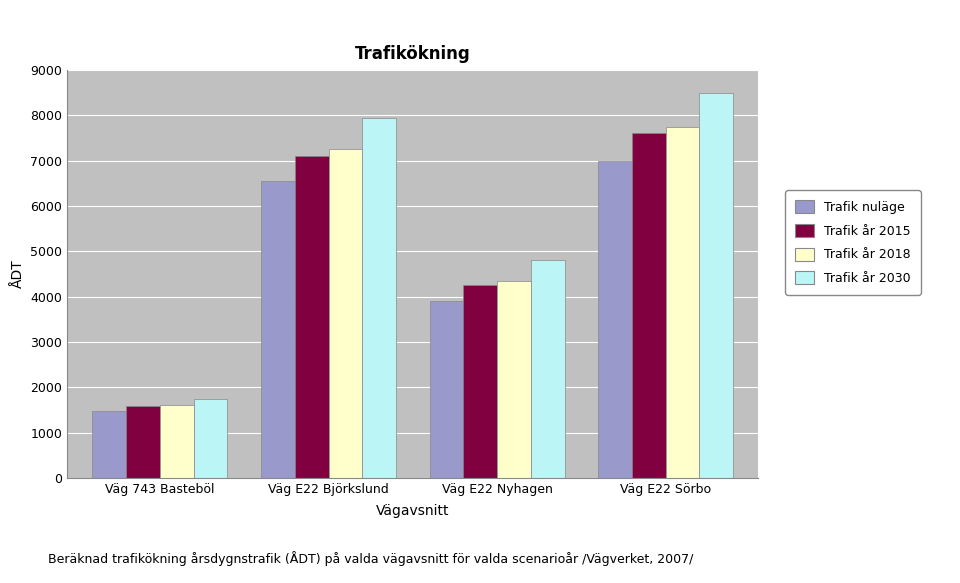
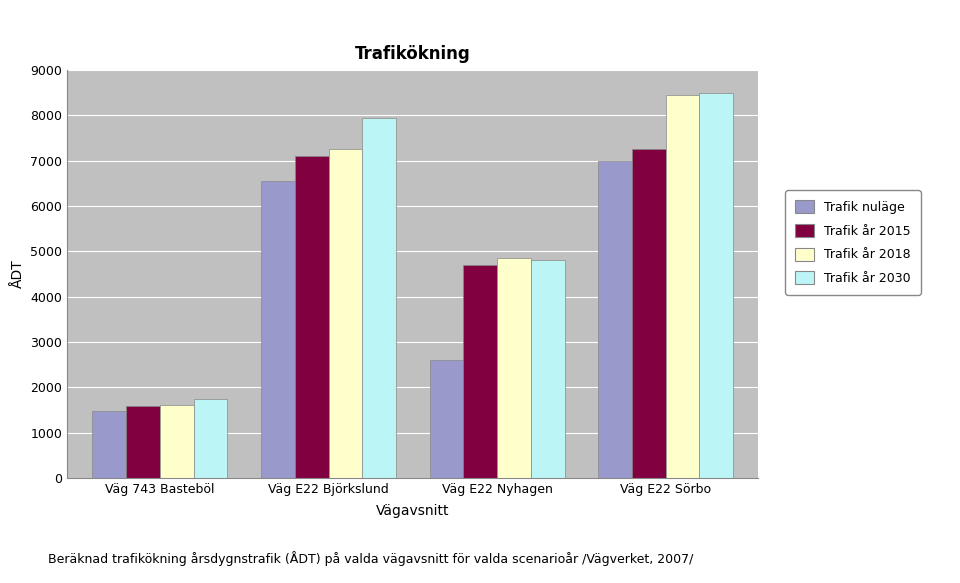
Trafik nuläge/Väg E22 Nyhagen: 3900 -> 2600
Trafik år 2015/Väg E22 Nyhagen: 4250 -> 4700
Trafik år 2018/Väg E22 Nyhagen: 4350 -> 4850
Trafik år 2015/Väg E22 Sörbo: 7600 -> 7250
Trafik år 2018/Väg E22 Sörbo: 7750 -> 8450
